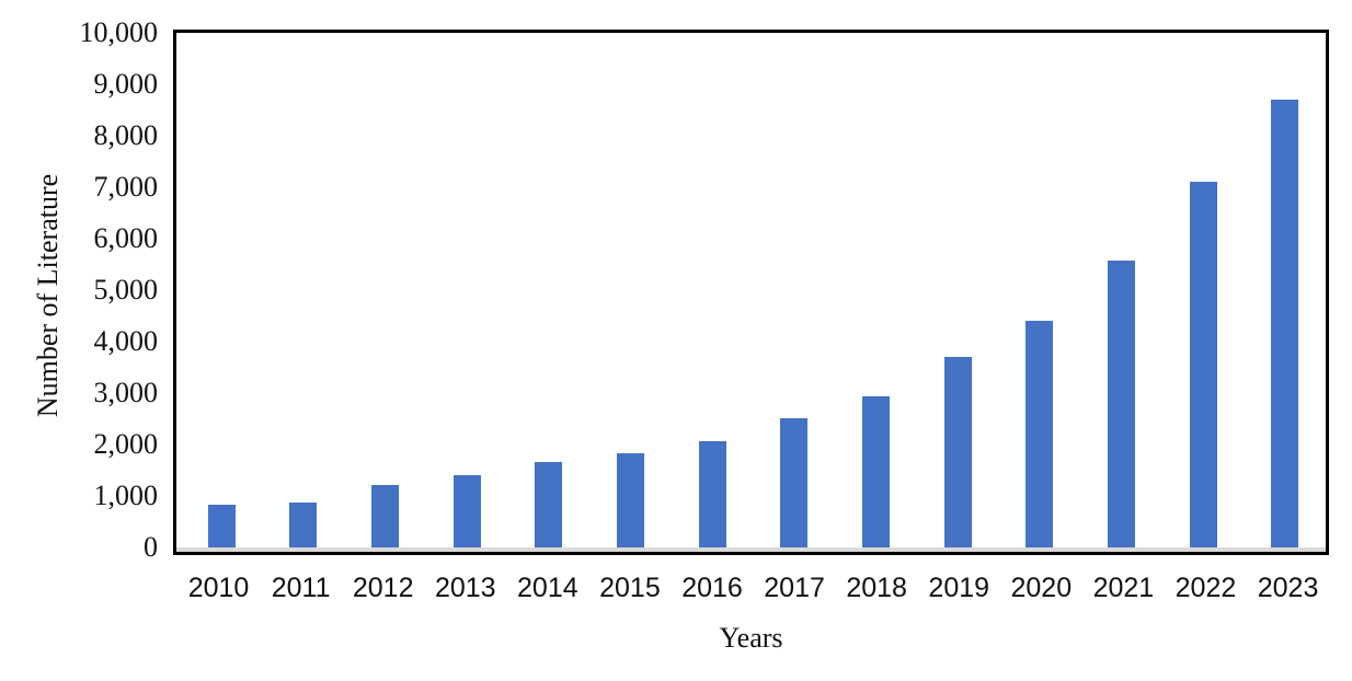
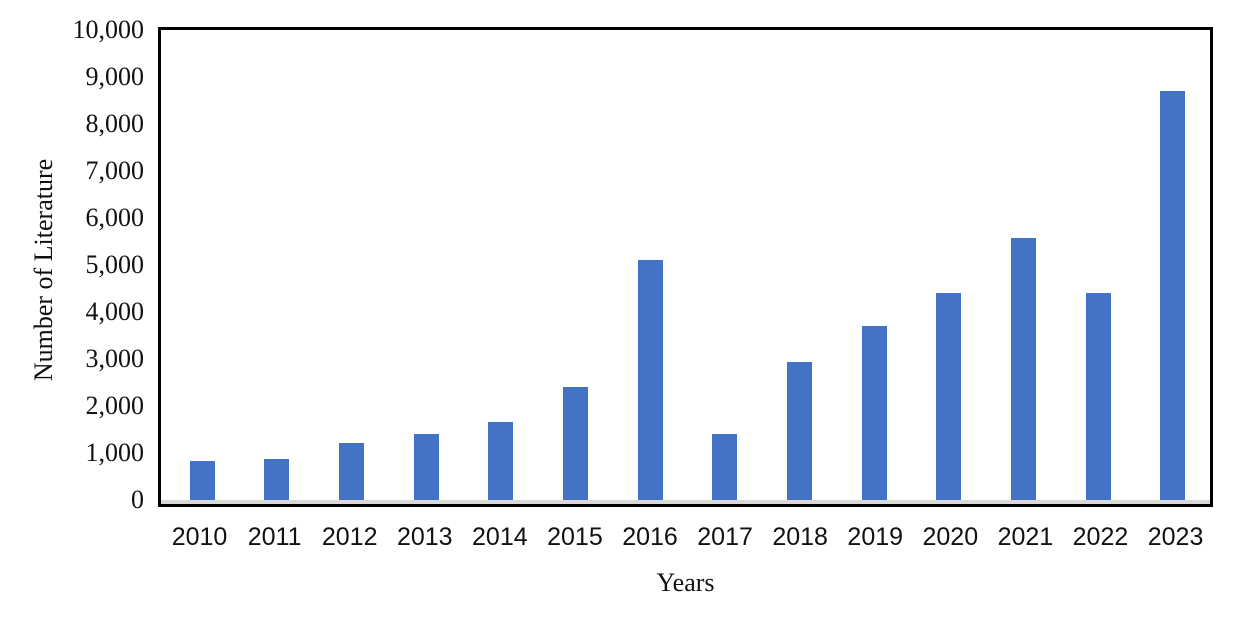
2015: 1800 -> 2400
2016: 2100 -> 5100
2017: 2500 -> 1400
2022: 7100 -> 4400
